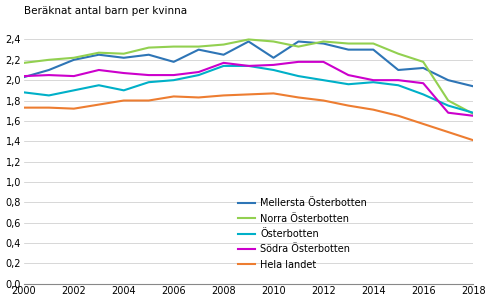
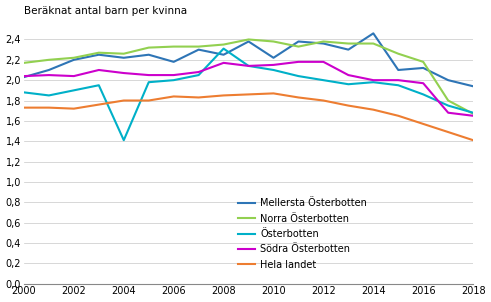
Österbotten/2004: 1,90 -> 1,41
Österbotten/2008: 2,14 -> 2,31
Mellersta Österbotten/2014: 2,30 -> 2,46
